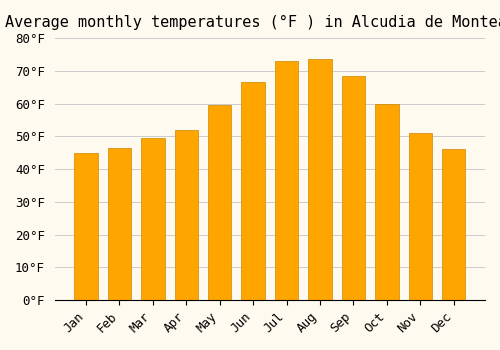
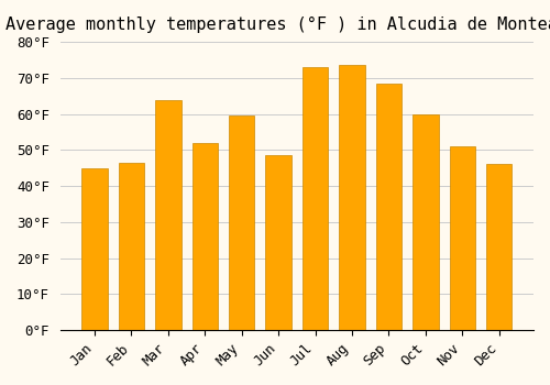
Mar: 49.5°F -> 64.0°F
Jun: 66.5°F -> 48.5°F
